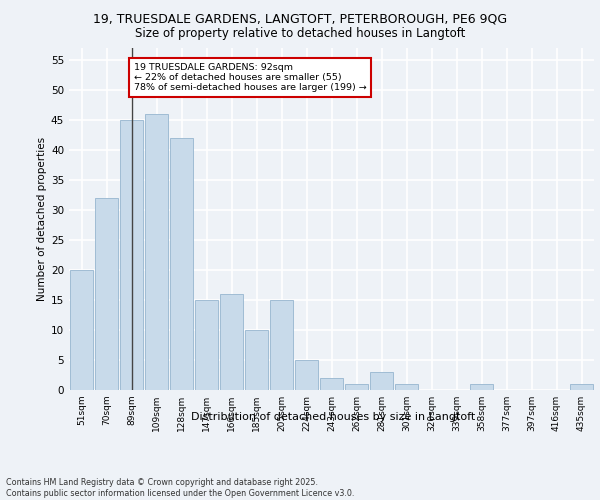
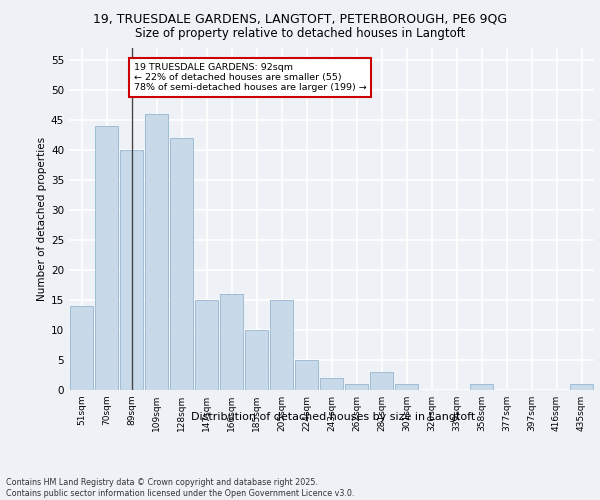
51sqm: 20 -> 14
70sqm: 32 -> 44
89sqm: 45 -> 40
